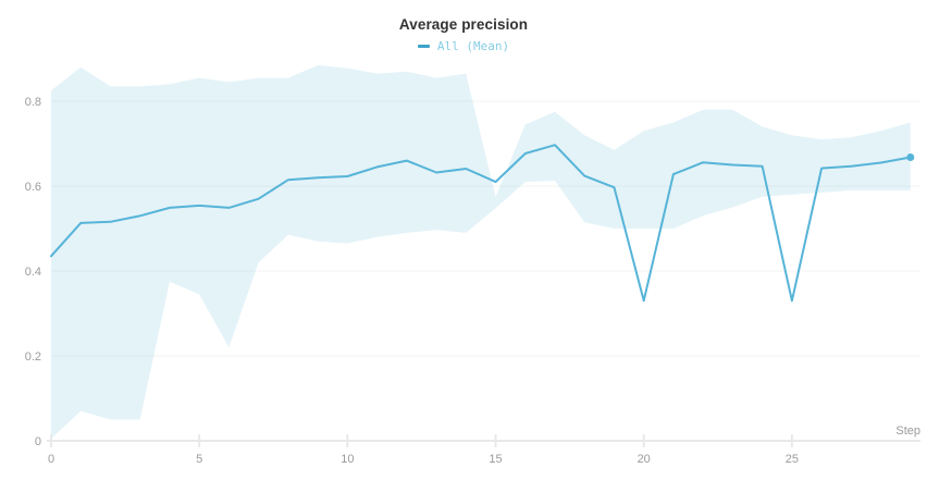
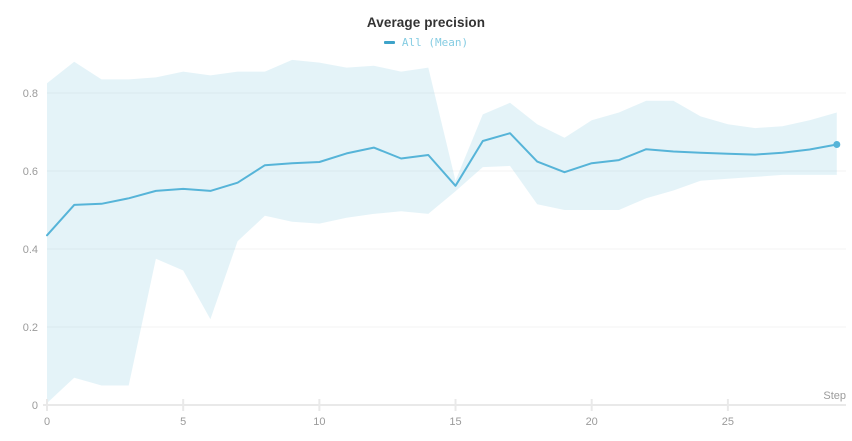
15: 0.61 -> 0.56
20: 0.33 -> 0.62
25: 0.33 -> 0.64
